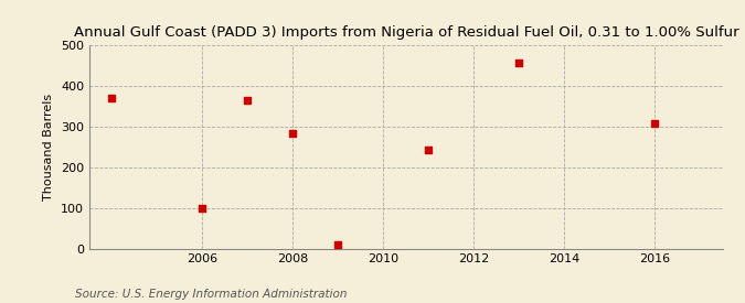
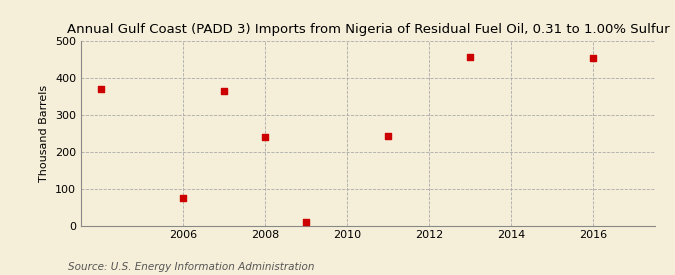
2006: 100 -> 75
2008: 283 -> 240
2016: 307 -> 455
